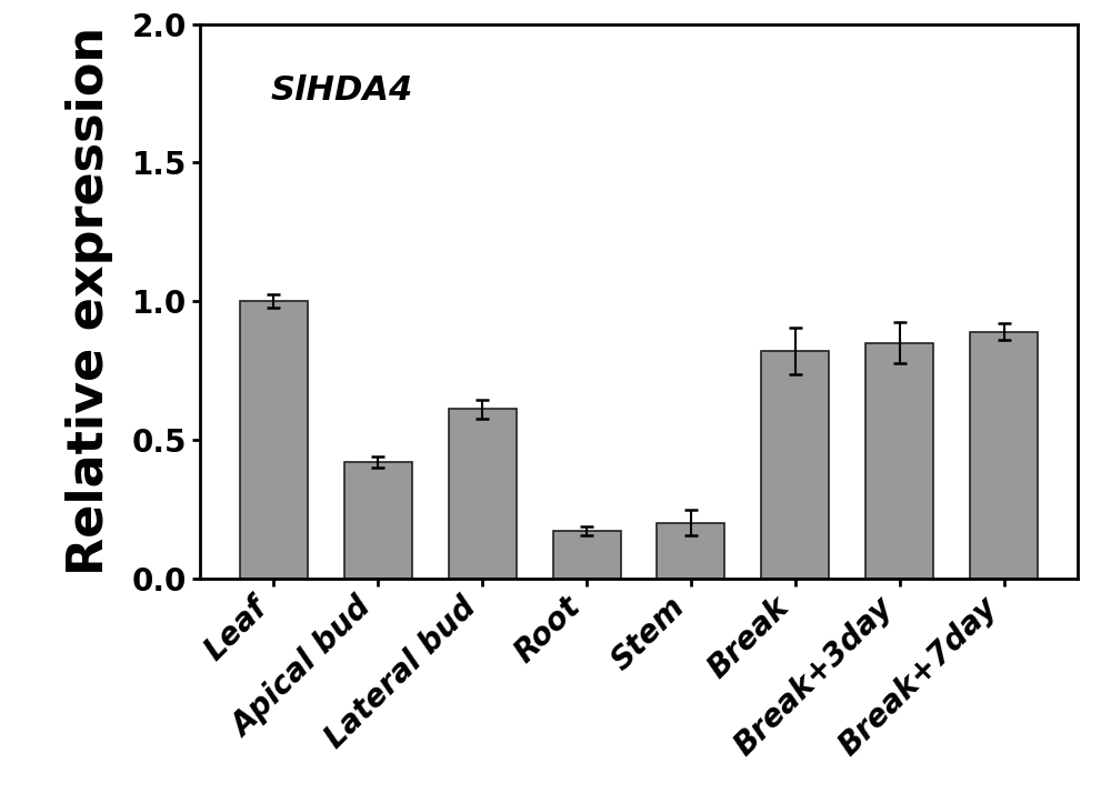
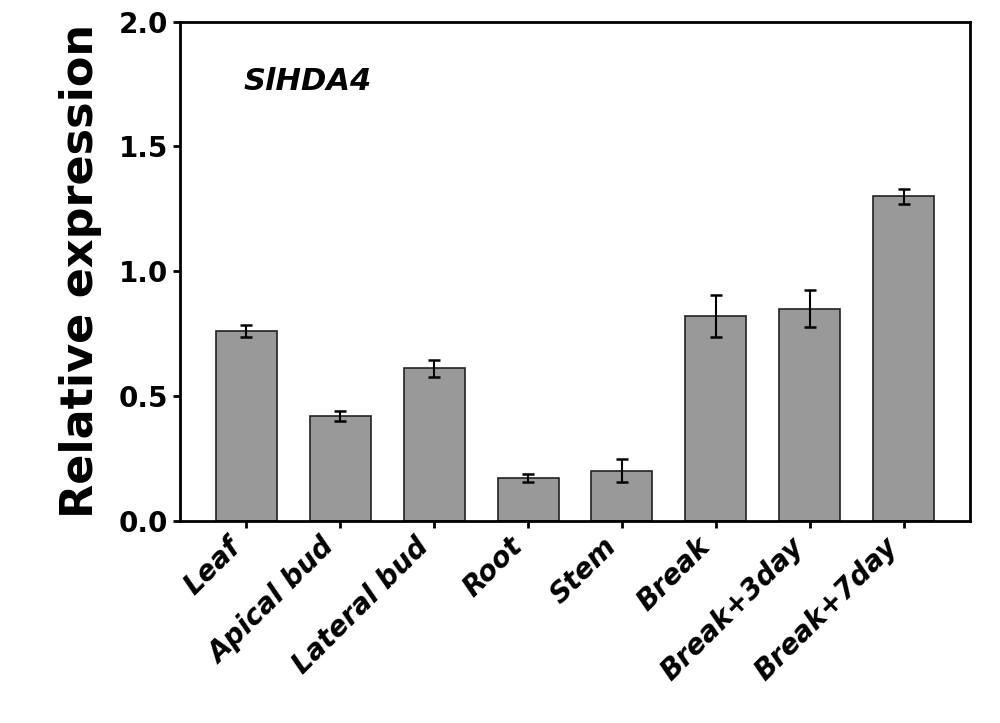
Leaf: 1.00 -> 0.76
Break+7day: 0.89 -> 1.30
